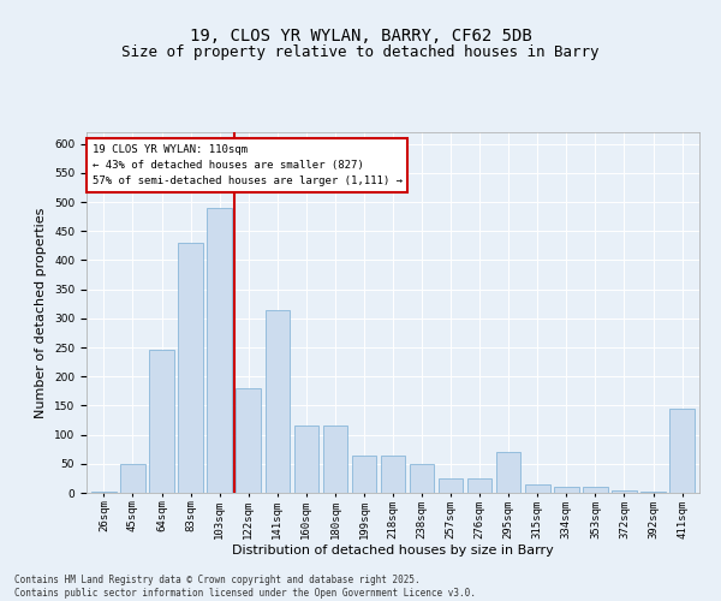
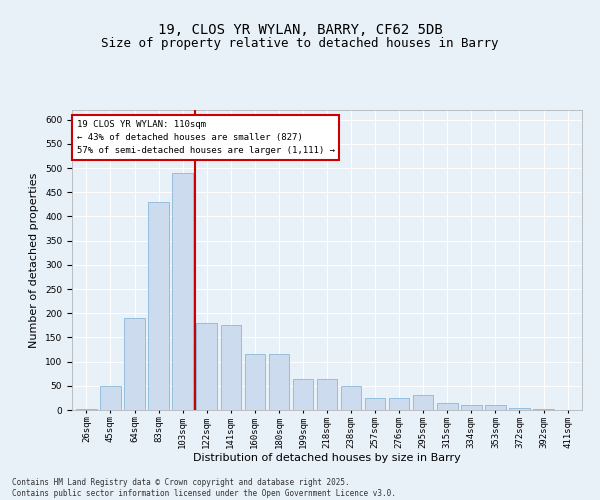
64sqm: 245 -> 190
141sqm: 315 -> 175
295sqm: 70 -> 30
411sqm: 145 -> 1
